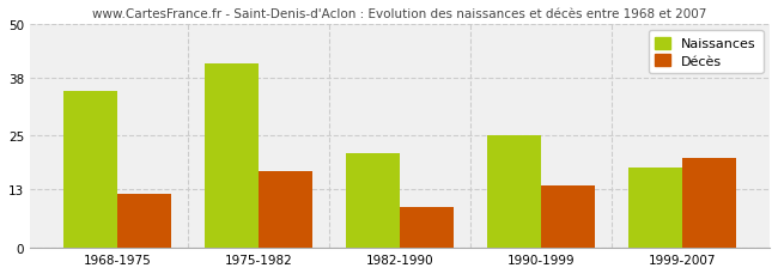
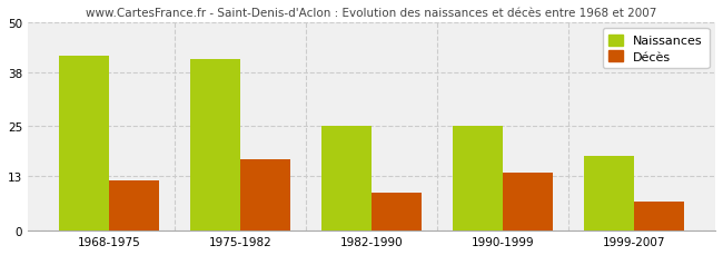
Naissances/1968-1975: 35 -> 42
Naissances/1982-1990: 21 -> 25
Décès/1999-2007: 20 -> 7
